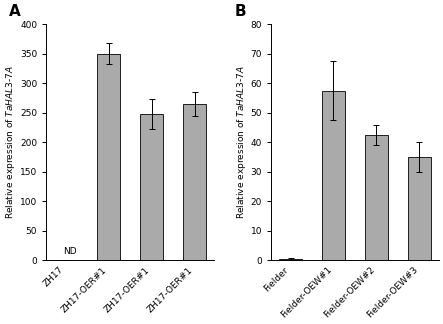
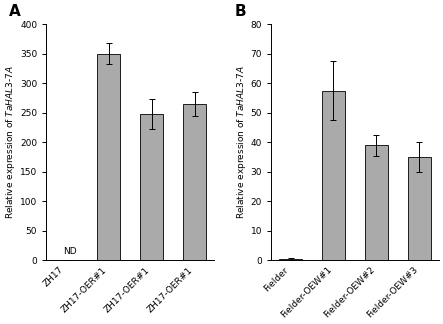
Fielder-OEW#2: 42.5 -> 39.0
